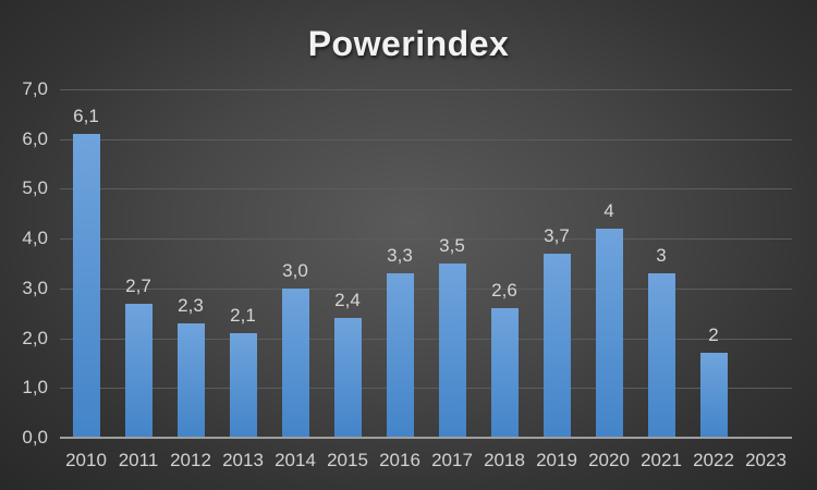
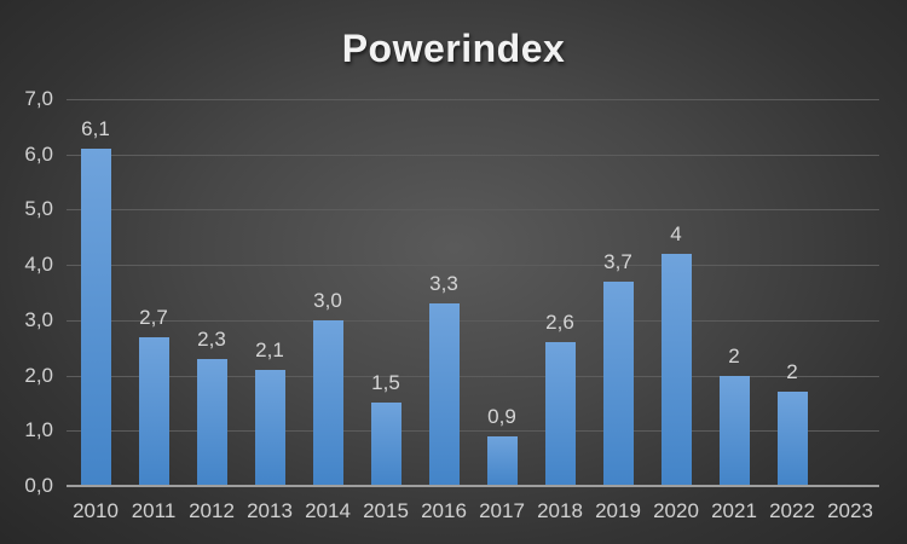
2015: 2,4 -> 1,5
2017: 3,5 -> 0,9
2021: 3 -> 2
